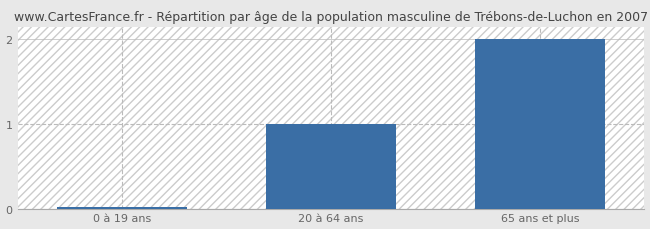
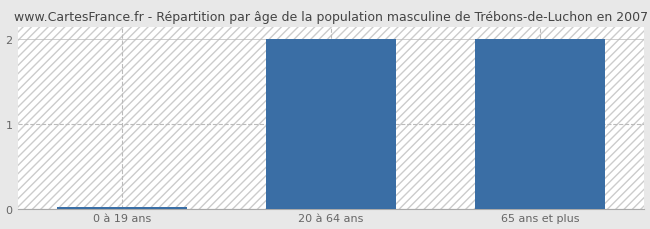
20 à 64 ans: 1.00 -> 2.00
